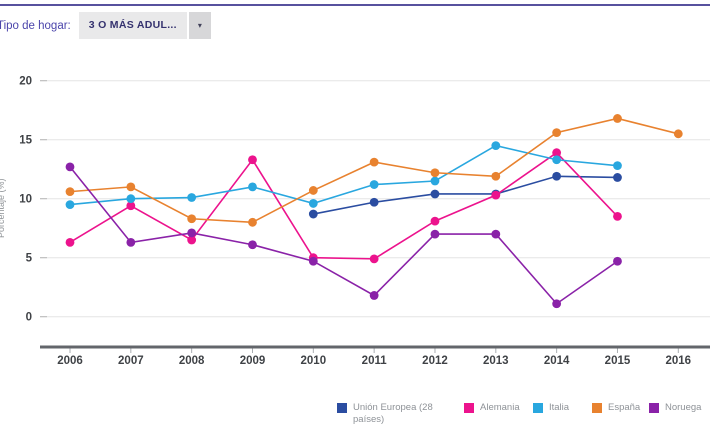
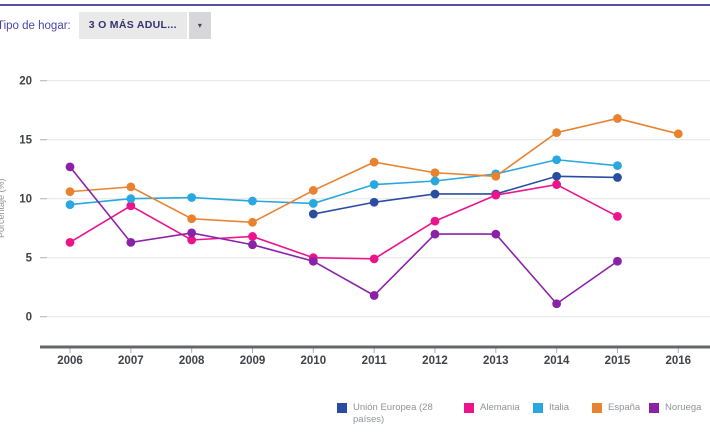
Alemania/2009: 13.3 -> 6.8
Italia/2009: 11.0 -> 9.8
Italia/2013: 14.5 -> 12.1
Alemania/2014: 13.9 -> 11.2
